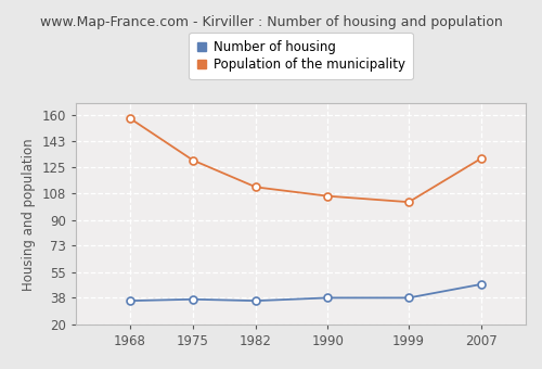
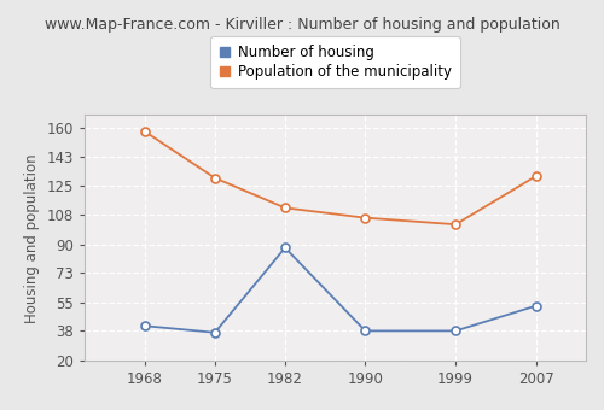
Number of housing/1968: 36 -> 41
Number of housing/1982: 36 -> 88
Number of housing/2007: 47 -> 53
